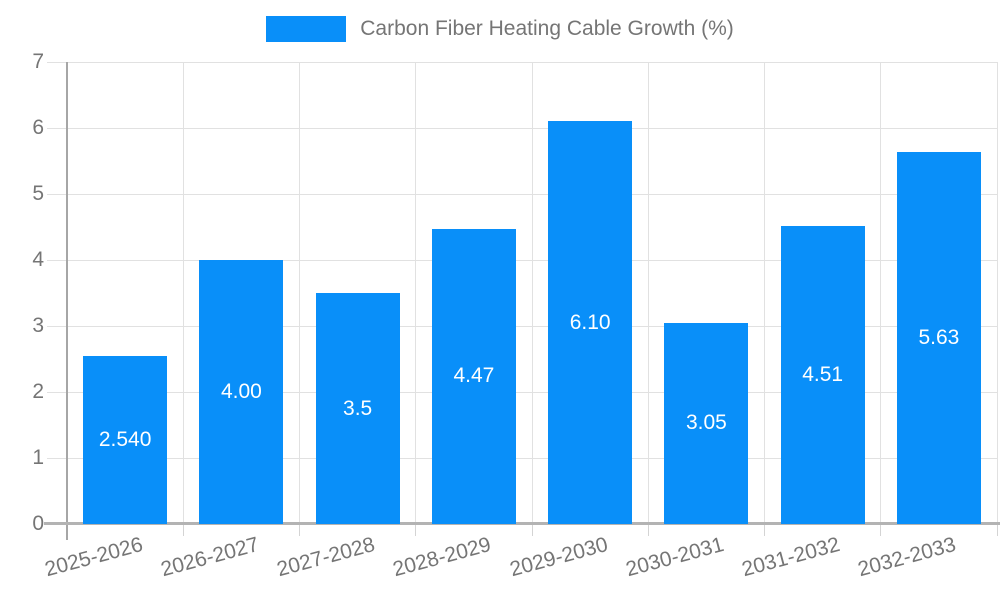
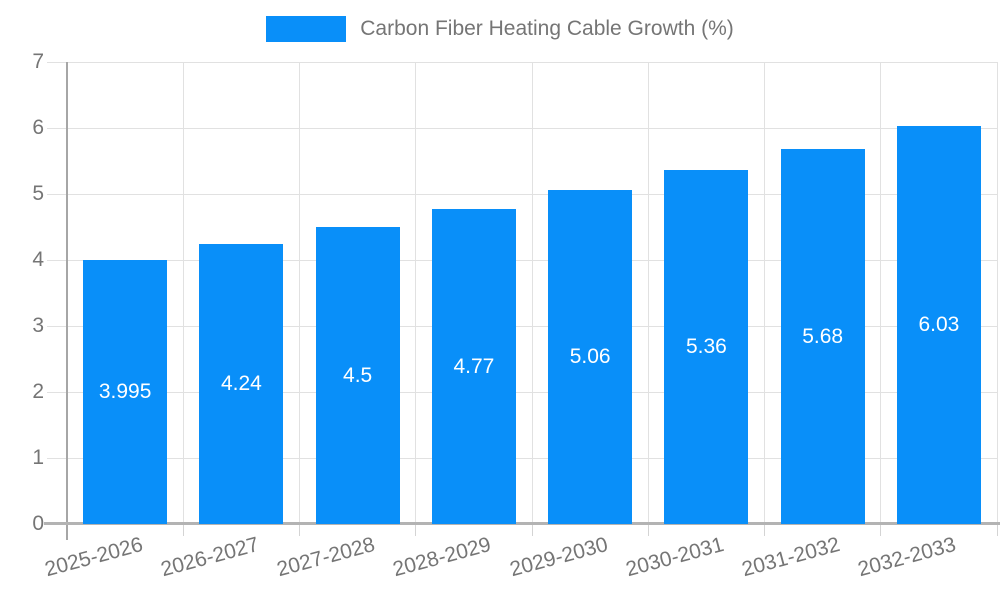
2025-2026: 2.540 -> 3.995
2026-2027: 4.00 -> 4.24
2027-2028: 3.5 -> 4.5
2028-2029: 4.47 -> 4.77
2029-2030: 6.10 -> 5.06
2030-2031: 3.05 -> 5.36
2031-2032: 4.51 -> 5.68
2032-2033: 5.63 -> 6.03
